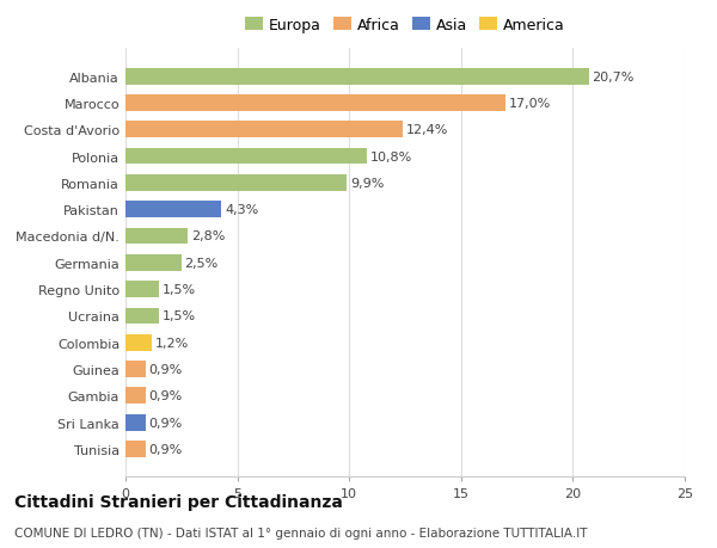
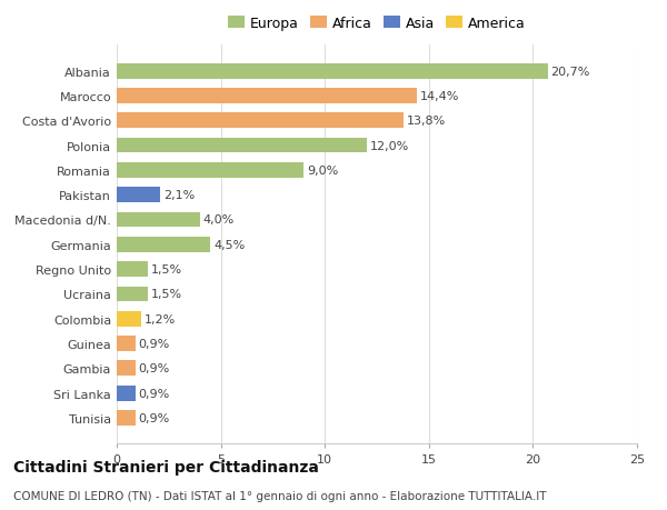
Marocco: 17,0% -> 14,4%
Costa d'Avorio: 12,4% -> 13,8%
Polonia: 10,8% -> 12,0%
Romania: 9,9% -> 9,0%
Pakistan: 4,3% -> 2,1%
Macedonia d/N.: 2,8% -> 4,0%
Germania: 2,5% -> 4,5%
